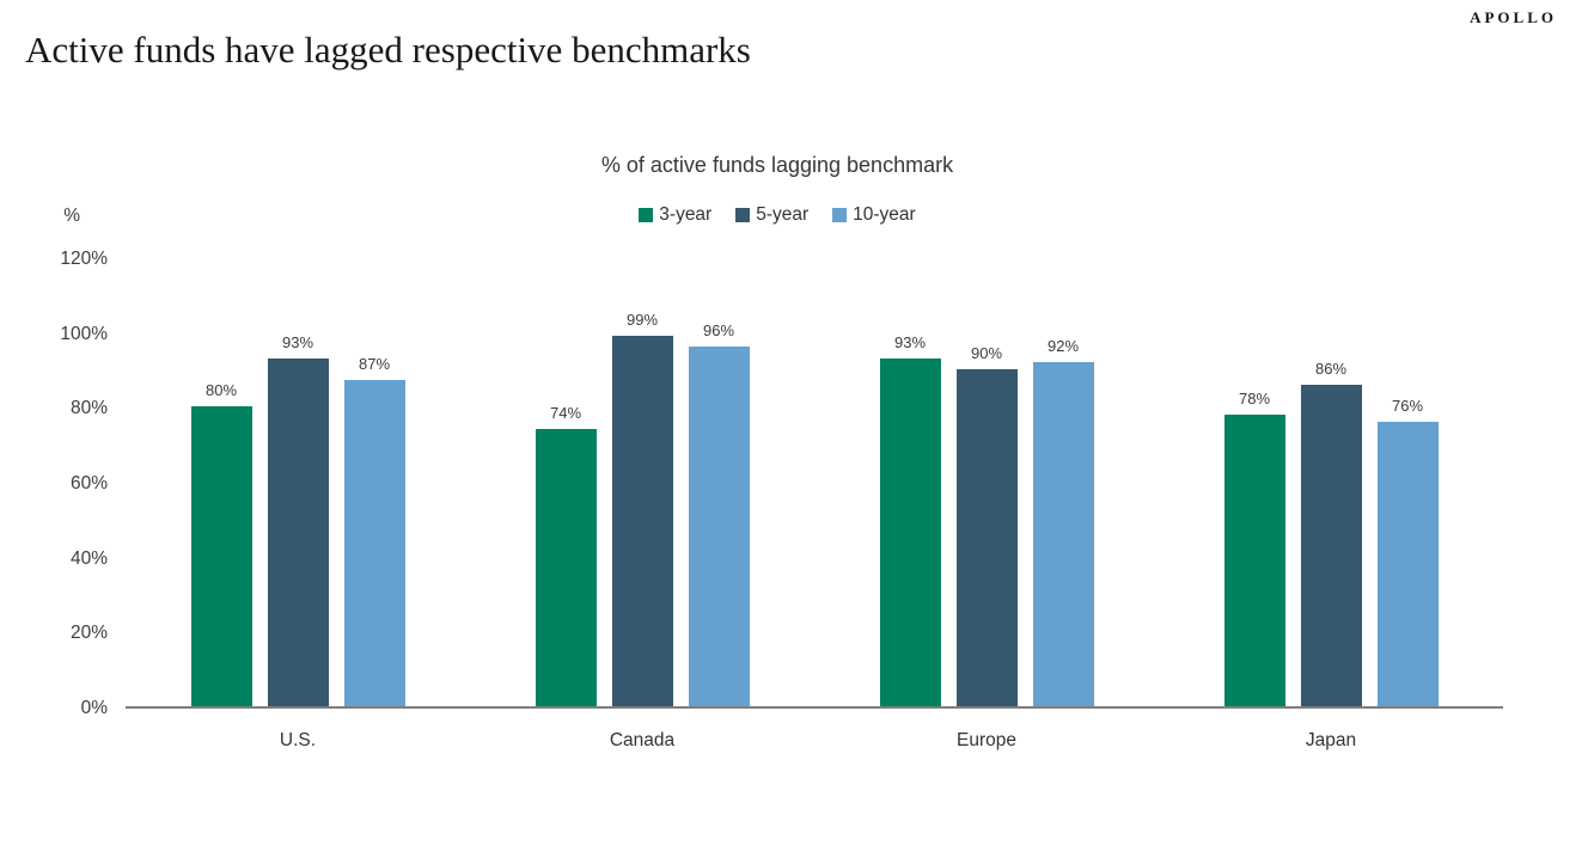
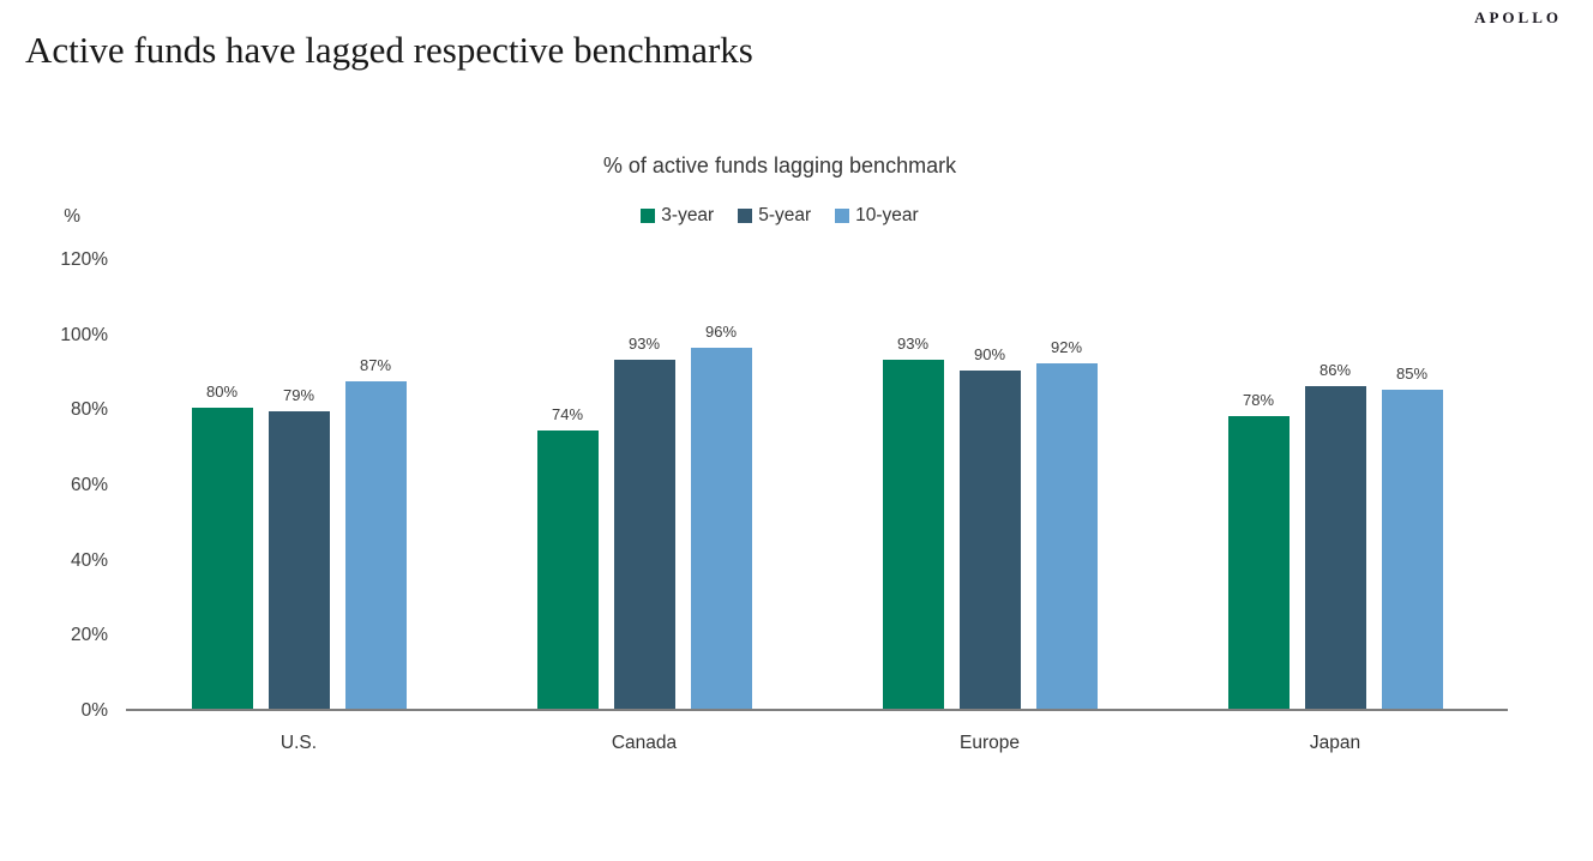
5-year/U.S.: 93% -> 79%
5-year/Canada: 99% -> 93%
10-year/Japan: 76% -> 85%
